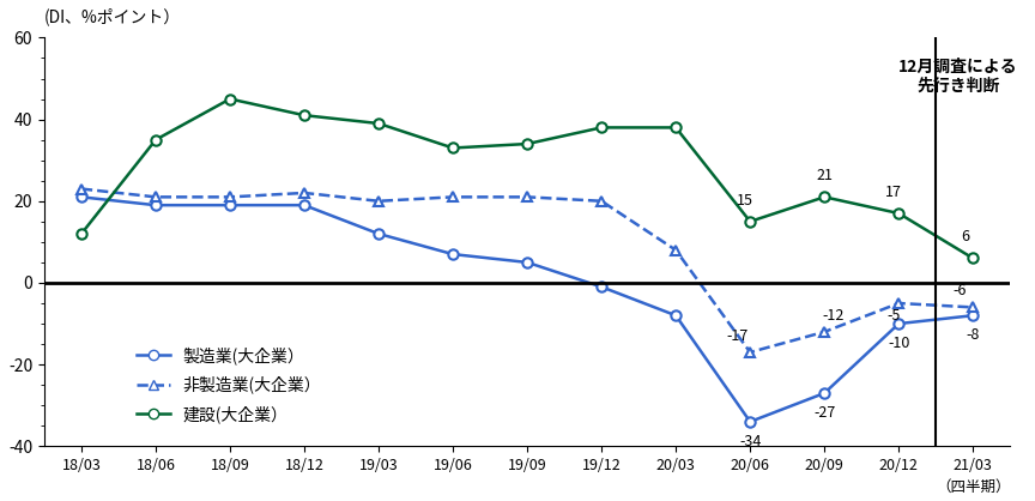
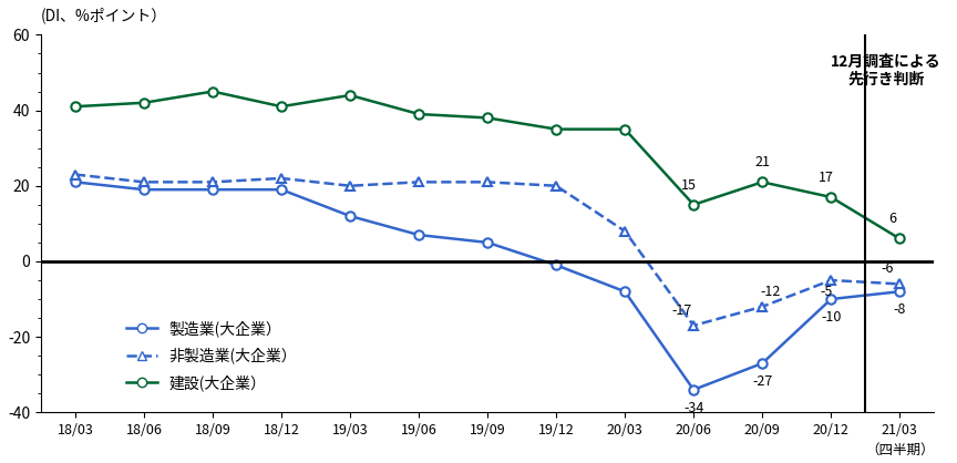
建設(大企業）/18/03: 12 -> 41
建設(大企業）/18/06: 35 -> 42
建設(大企業）/19/03: 39 -> 44
建設(大企業）/19/06: 33 -> 39
建設(大企業）/19/09: 34 -> 38
建設(大企業）/19/12: 38 -> 35
建設(大企業）/20/03: 38 -> 35
